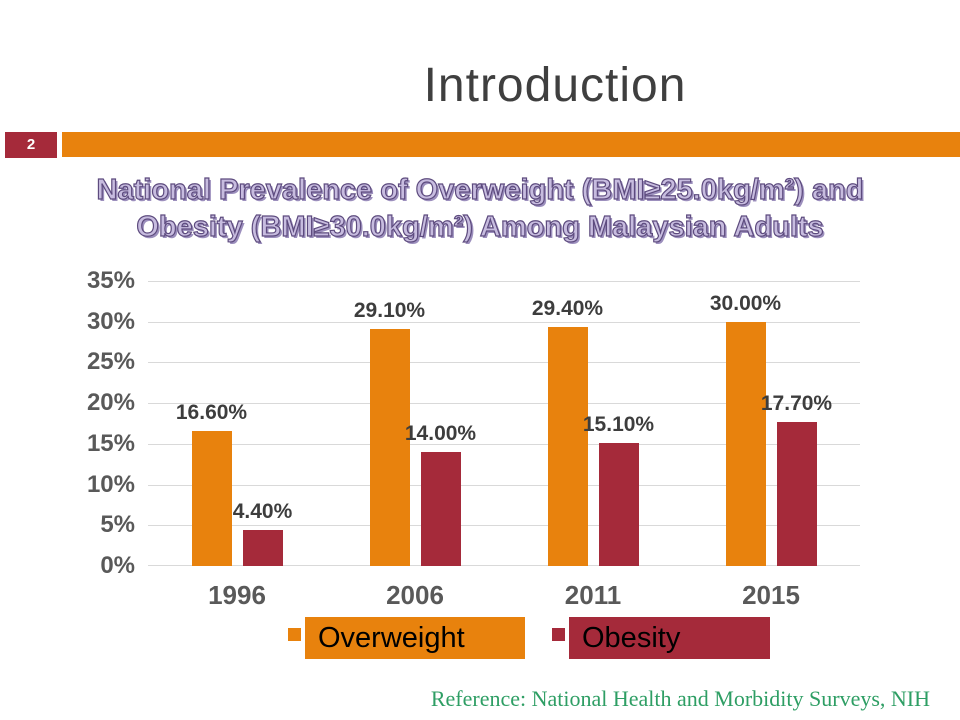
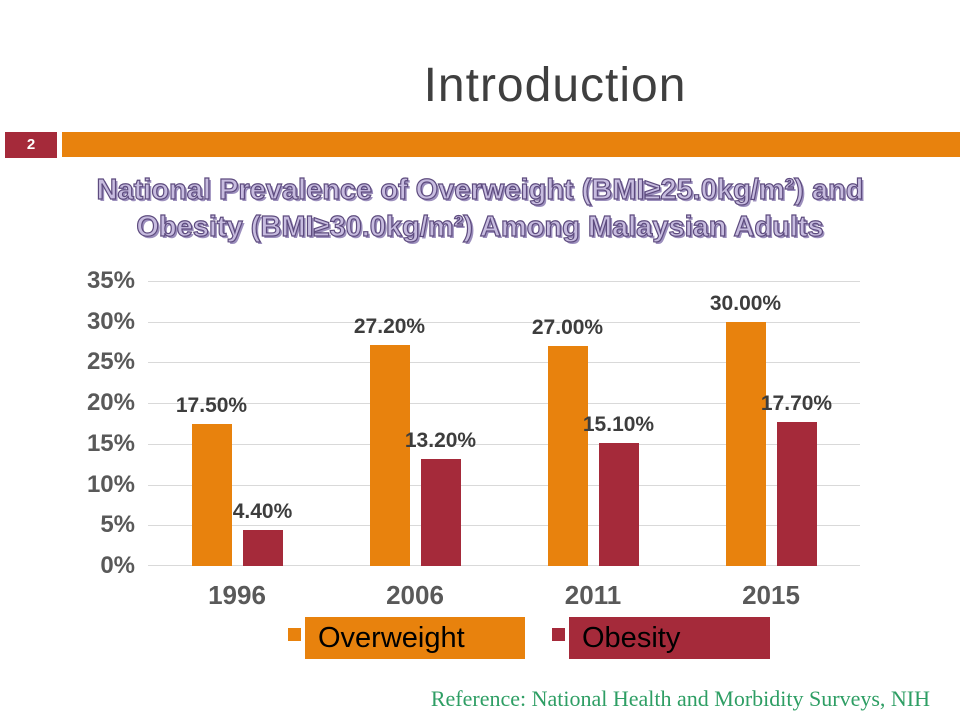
Overweight/1996: 16.60% -> 17.50%
Overweight/2006: 29.10% -> 27.20%
Obesity/2006: 14.00% -> 13.20%
Overweight/2011: 29.40% -> 27.00%
